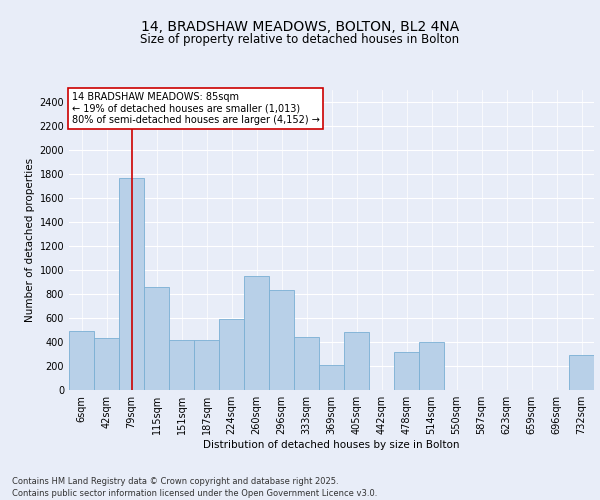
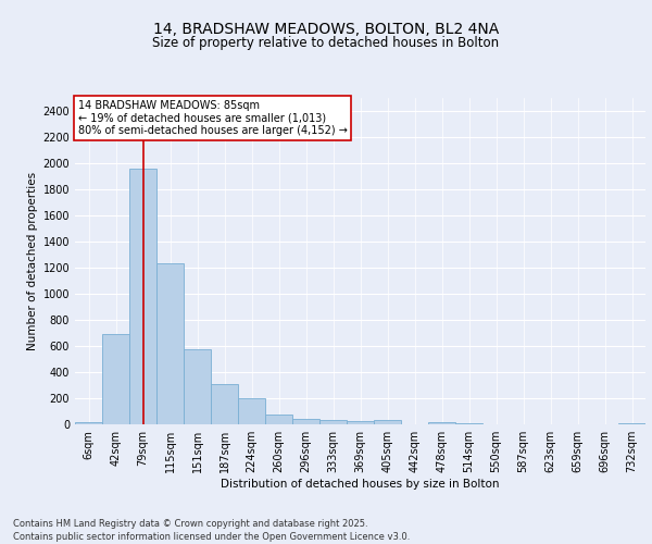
6sqm: 490 -> 20
42sqm: 430 -> 690
79sqm: 1770 -> 1960
115sqm: 860 -> 1230
151sqm: 420 -> 580
187sqm: 420 -> 300
224sqm: 590 -> 200
260sqm: 950 -> 80
296sqm: 830 -> 40
333sqm: 440 -> 30
369sqm: 210 -> 20
405sqm: 480 -> 30
478sqm: 320 -> 20
514sqm: 400 -> 0
732sqm: 290 -> 0
